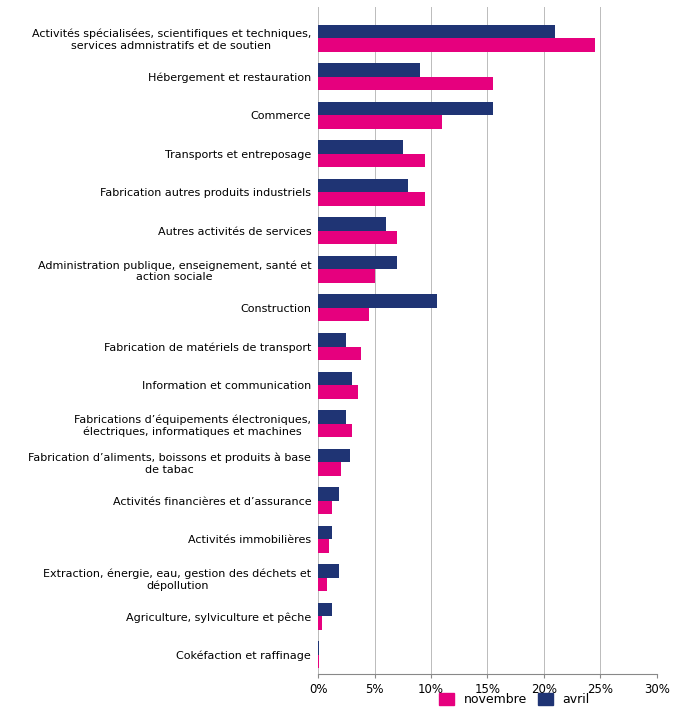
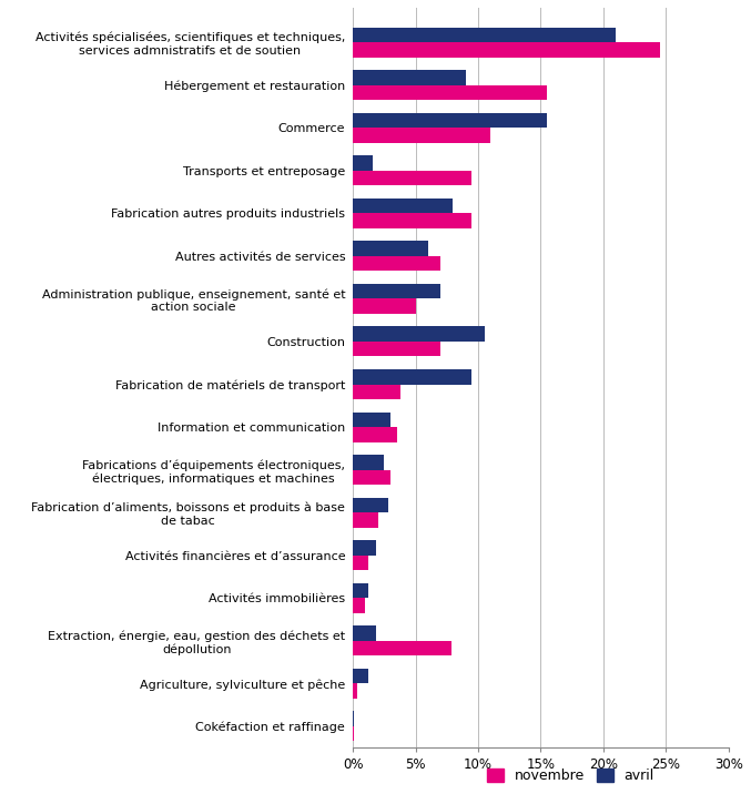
avril/Transports et entreposage: 7.5% -> 1.6%
novembre/Construction: 4.5% -> 7.0%
avril/Fabrication de matériels de transport: 2.5% -> 9.5%
novembre/Extraction, énergie, eau, gestion des déchets et dépollution: 0.8% -> 7.9%
